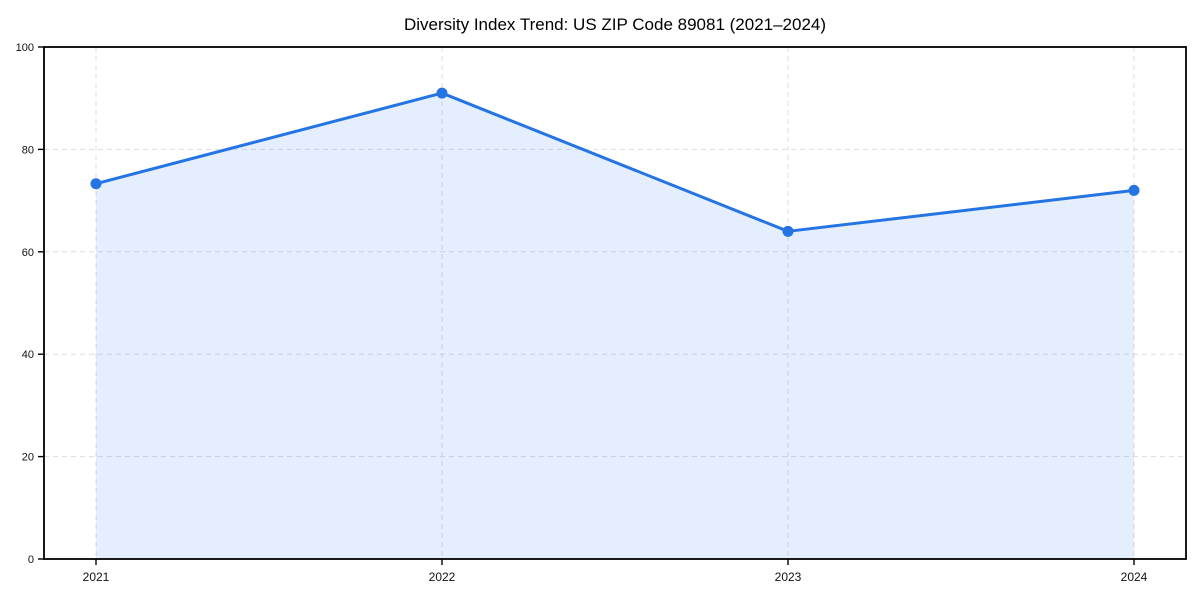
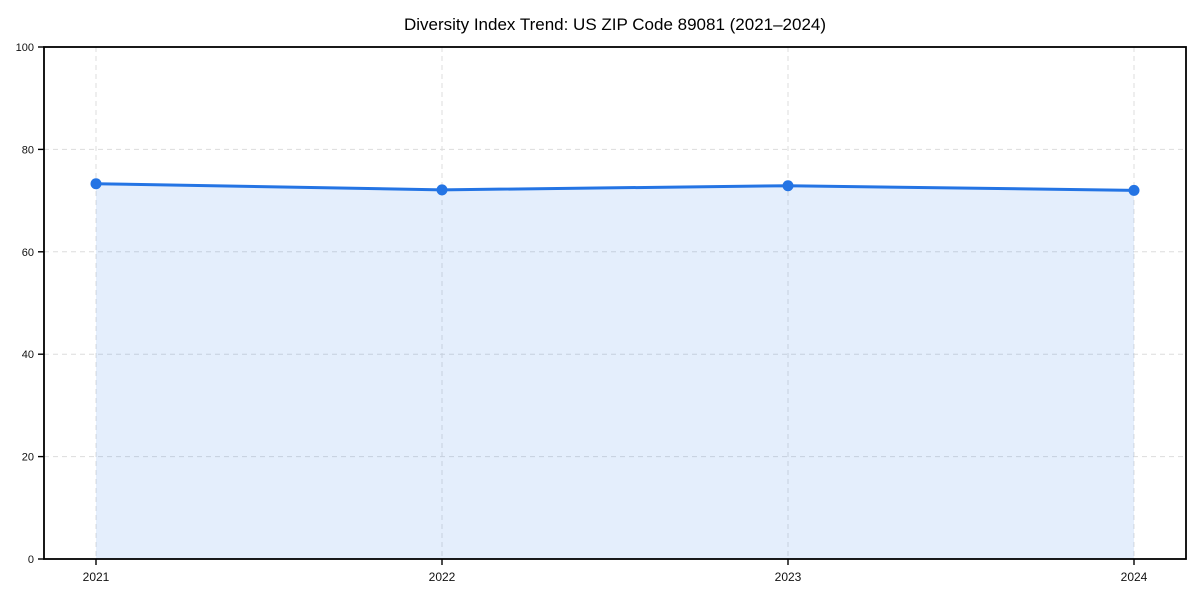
2022: 91 -> 72
2023: 64 -> 73
